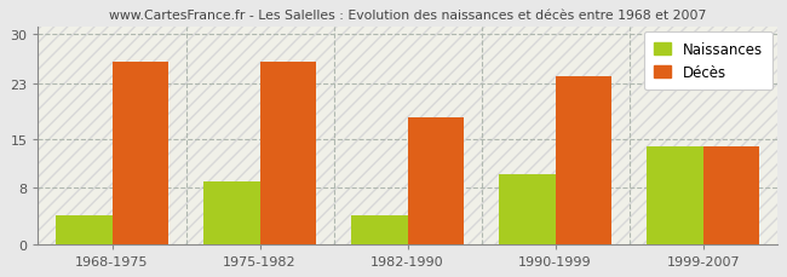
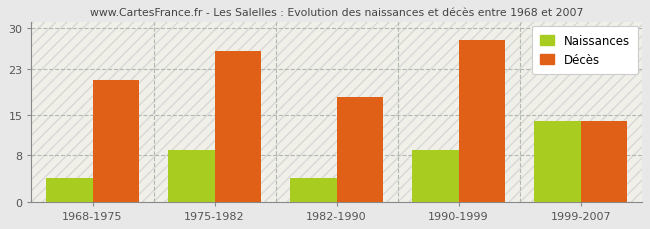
Décès/1968-1975: 26 -> 21
Naissances/1990-1999: 10 -> 9
Décès/1990-1999: 24 -> 28
